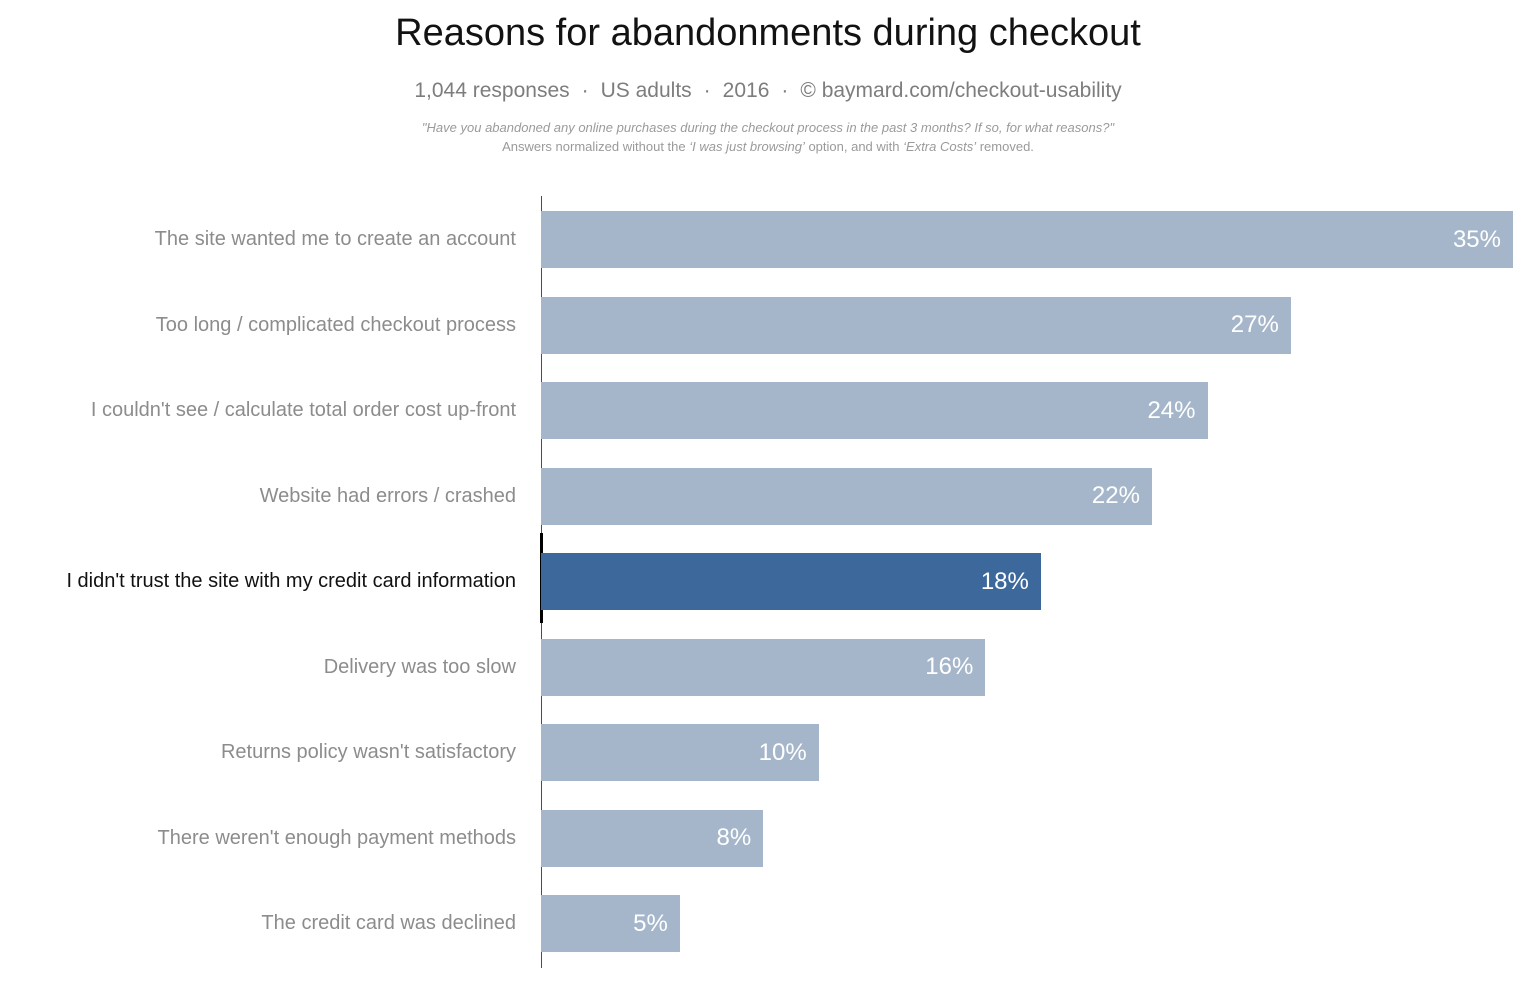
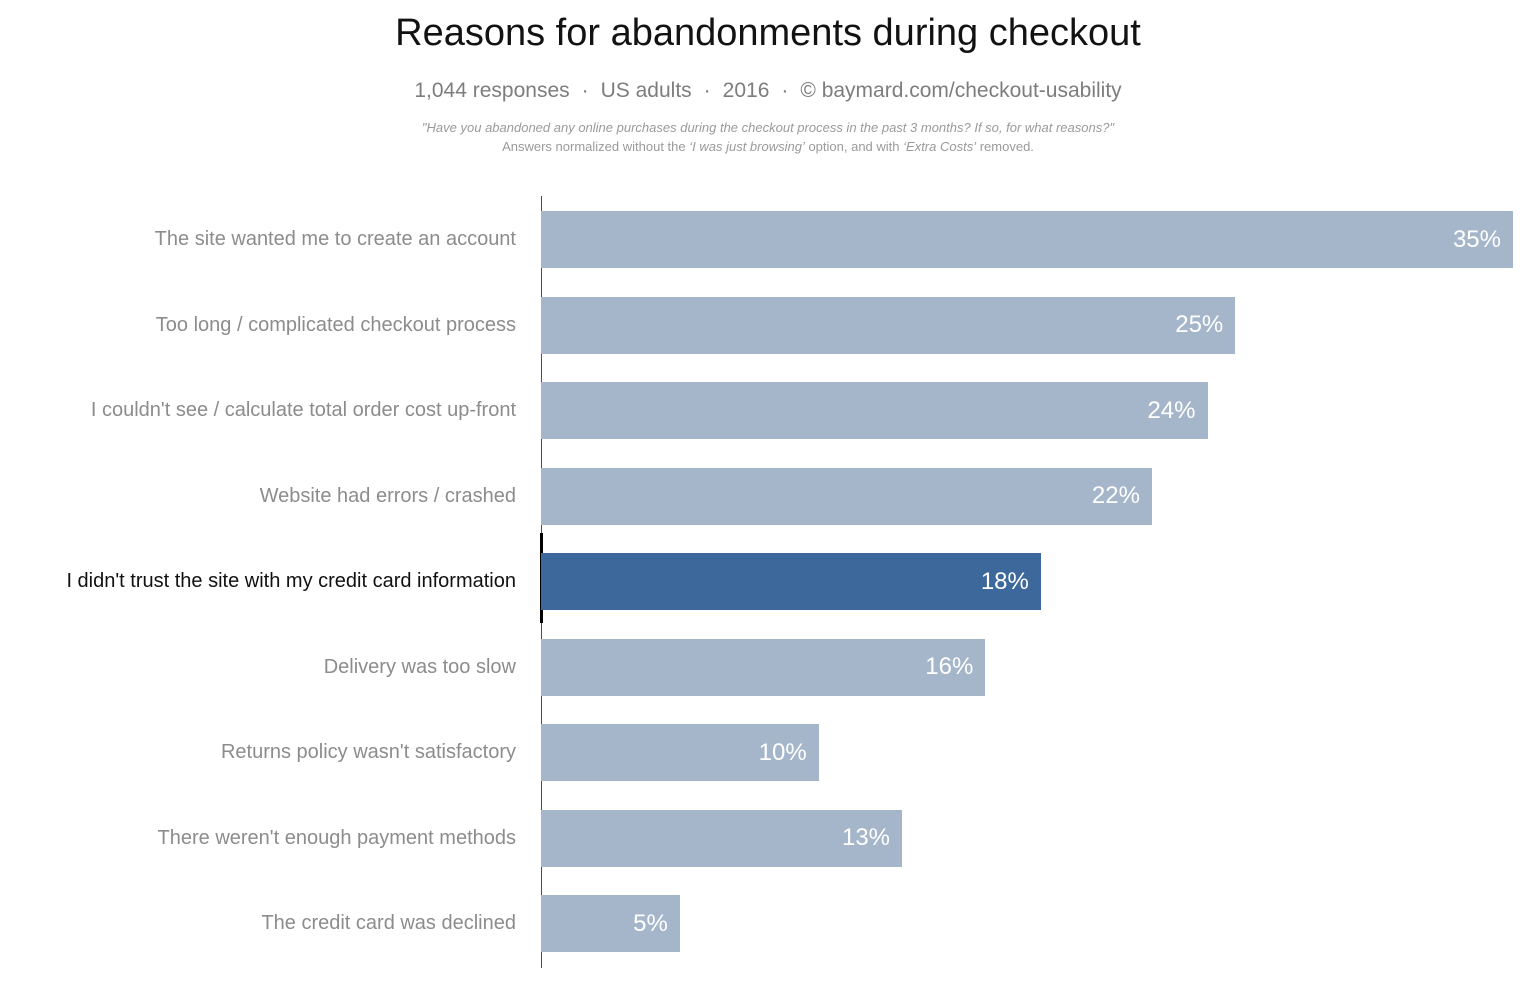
Too long / complicated checkout process: 27% -> 25%
There weren't enough payment methods: 8% -> 13%
